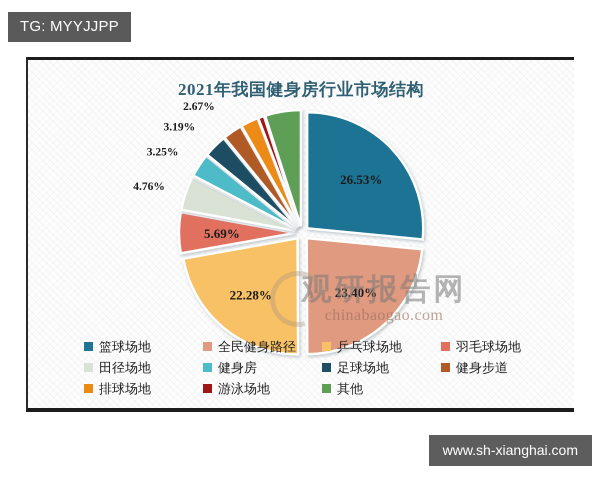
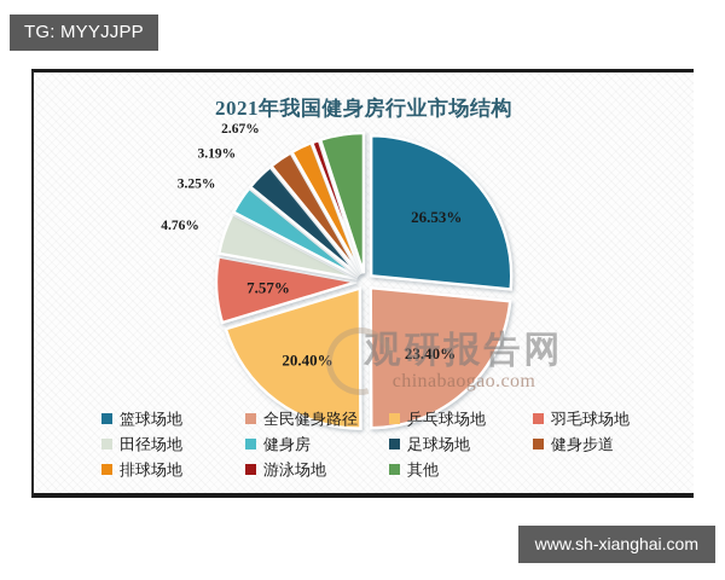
乒乓球场地: 22.28% -> 20.40%
羽毛球场地: 5.69% -> 7.57%
